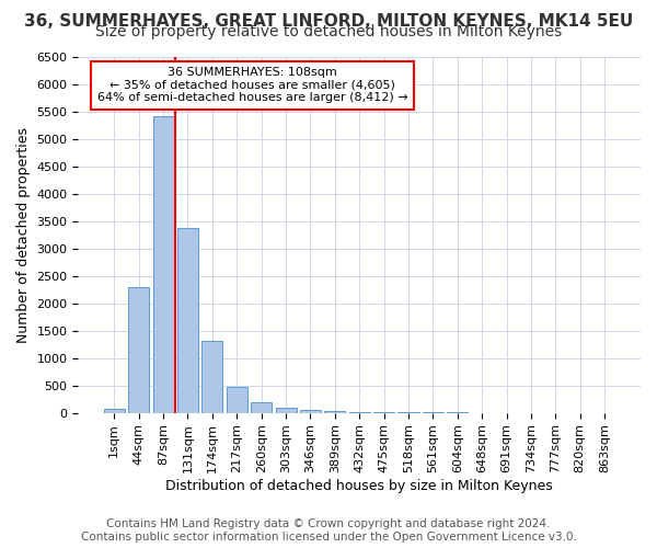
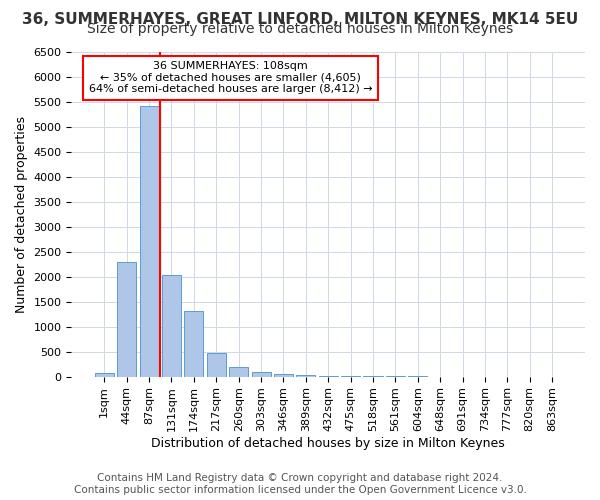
131sqm: 3380 -> 2040
